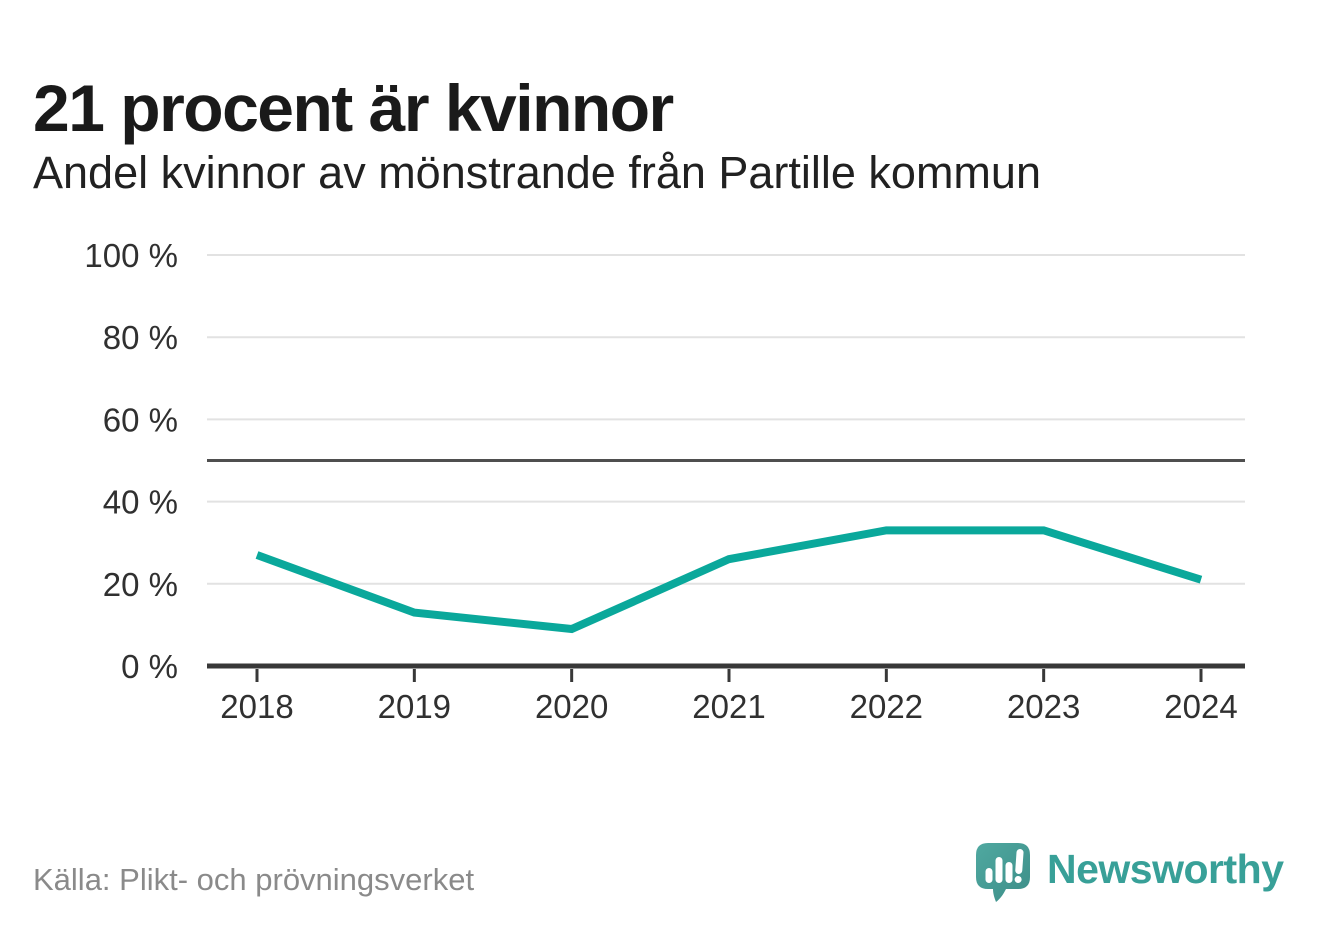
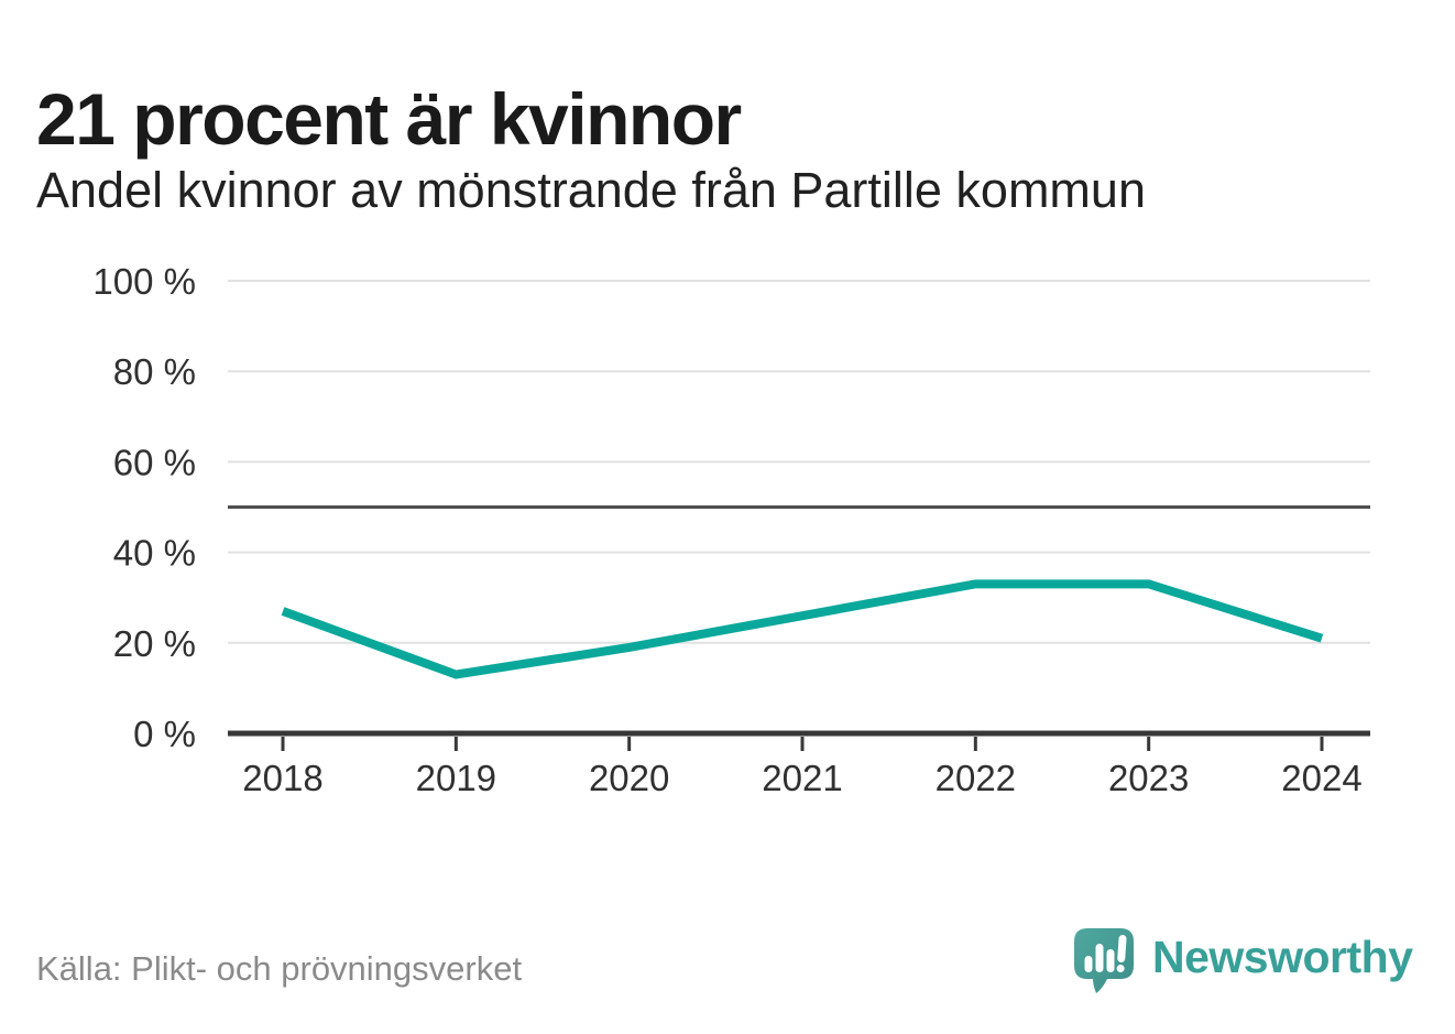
2020: 9% -> 19%
